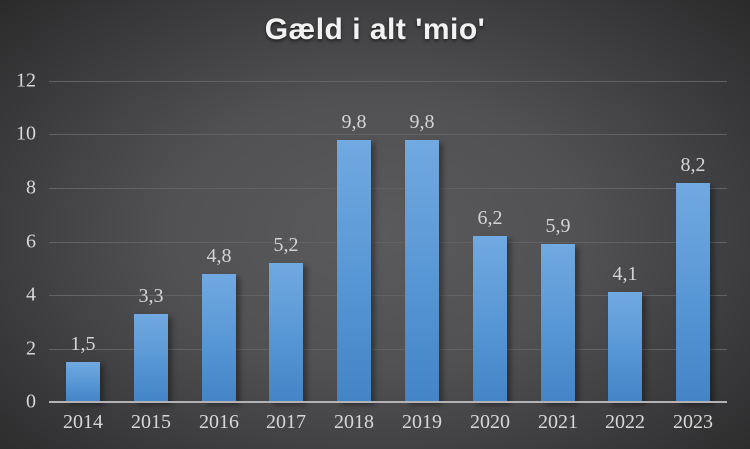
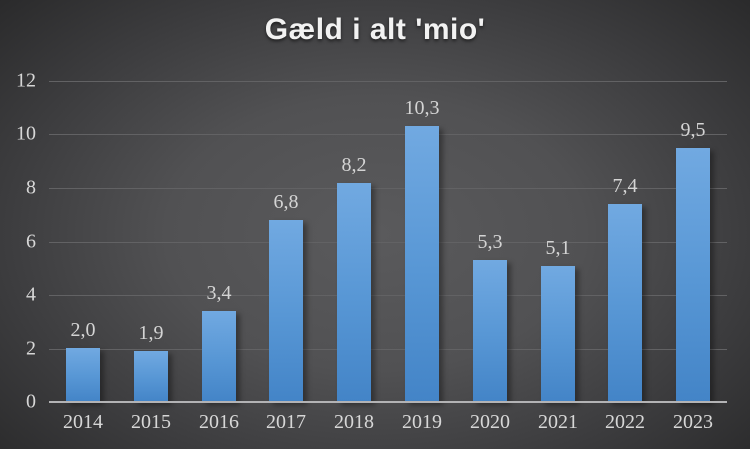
2014: 1,5 -> 2,0
2015: 3,3 -> 1,9
2016: 4,8 -> 3,4
2017: 5,2 -> 6,8
2018: 9,8 -> 8,2
2019: 9,8 -> 10,3
2020: 6,2 -> 5,3
2021: 5,9 -> 5,1
2022: 4,1 -> 7,4
2023: 8,2 -> 9,5
